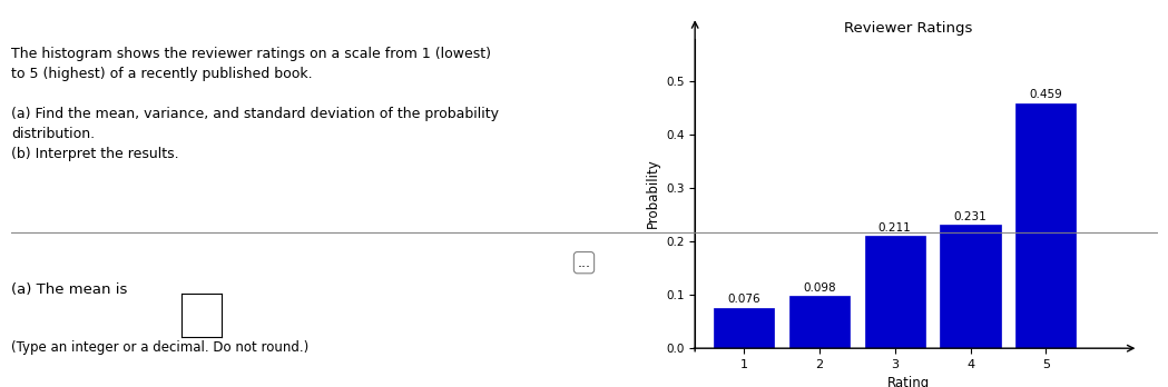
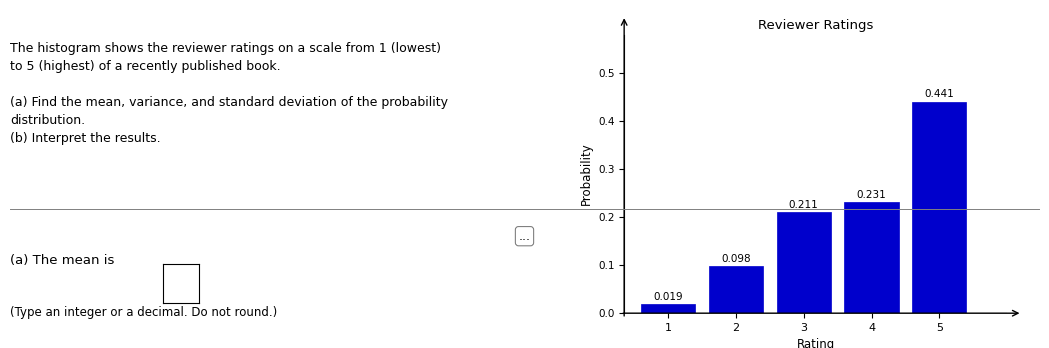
1: 0.076 -> 0.019
5: 0.459 -> 0.441
